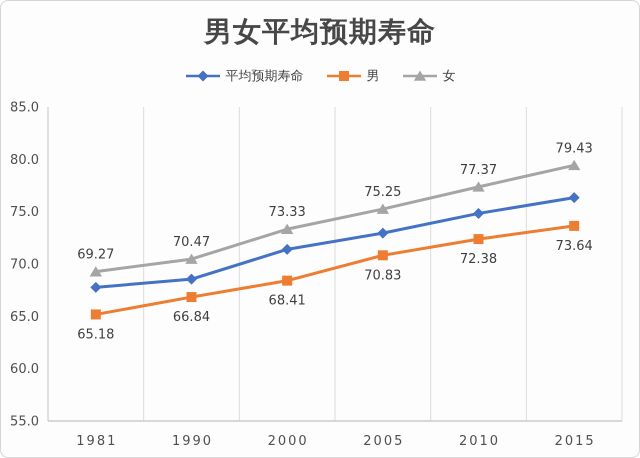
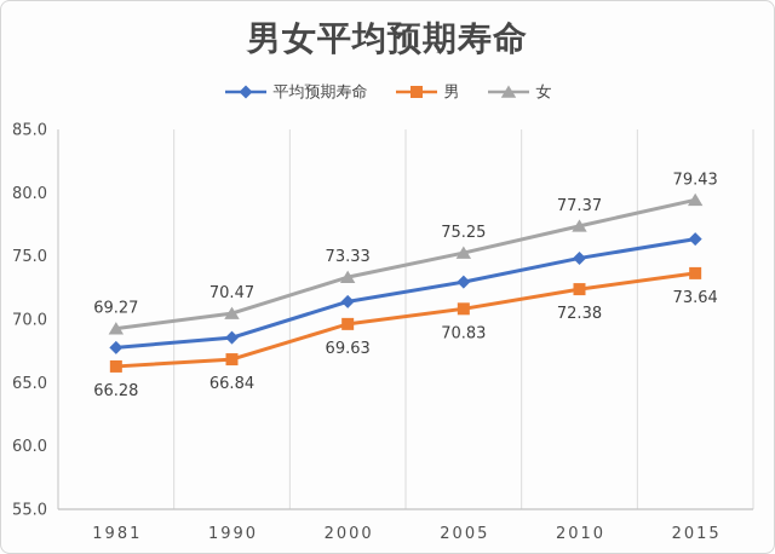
男/1981: 65.18 -> 66.28
男/2000: 68.41 -> 69.63
